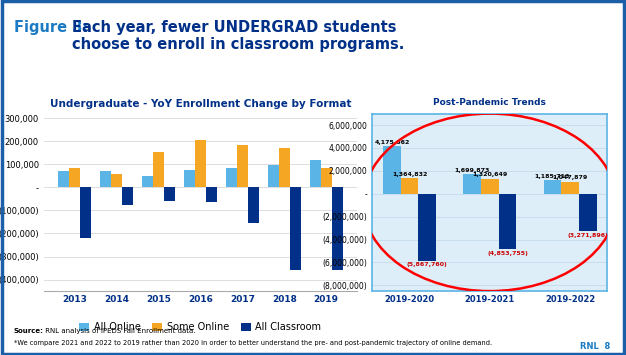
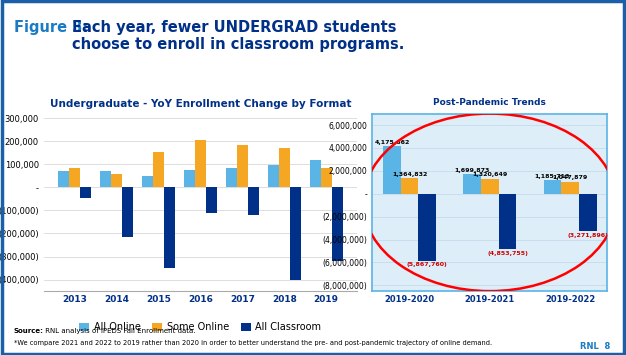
Undergraduate - YoY Enrollment Change by Format/All Classroom/2013: -220,000 -> -45,000
Undergraduate - YoY Enrollment Change by Format/All Classroom/2014: -75,000 -> -215,000
Undergraduate - YoY Enrollment Change by Format/All Classroom/2015: -60,000 -> -350,000
Undergraduate - YoY Enrollment Change by Format/All Classroom/2016: -65,000 -> -110,000
Undergraduate - YoY Enrollment Change by Format/All Classroom/2017: -155,000 -> -120,000
Undergraduate - YoY Enrollment Change by Format/All Classroom/2018: -360,000 -> -400,000
Undergraduate - YoY Enrollment Change by Format/All Classroom/2019: -360,000 -> -320,000
